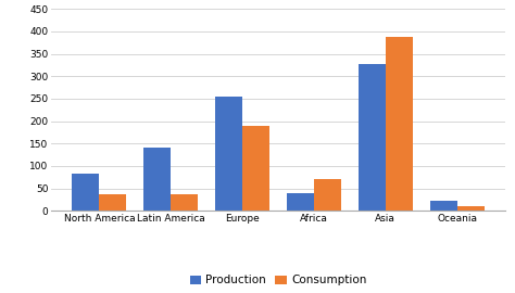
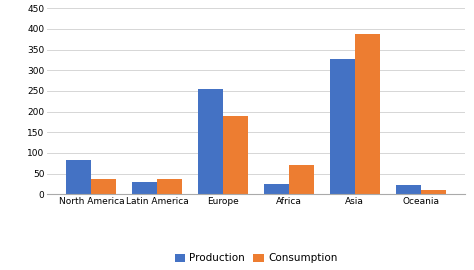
Production/Latin America: 140 -> 30
Production/Africa: 40 -> 25
